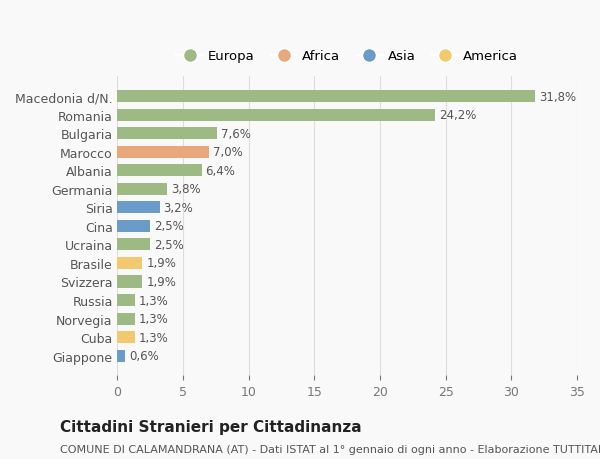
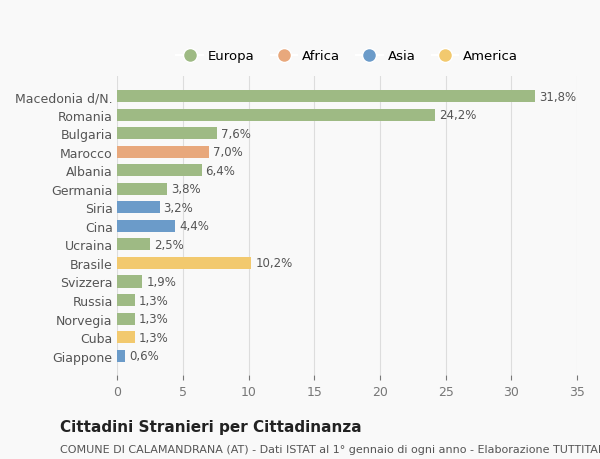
Cina: 2,5% -> 4,4%
Brasile: 1,9% -> 10,2%
